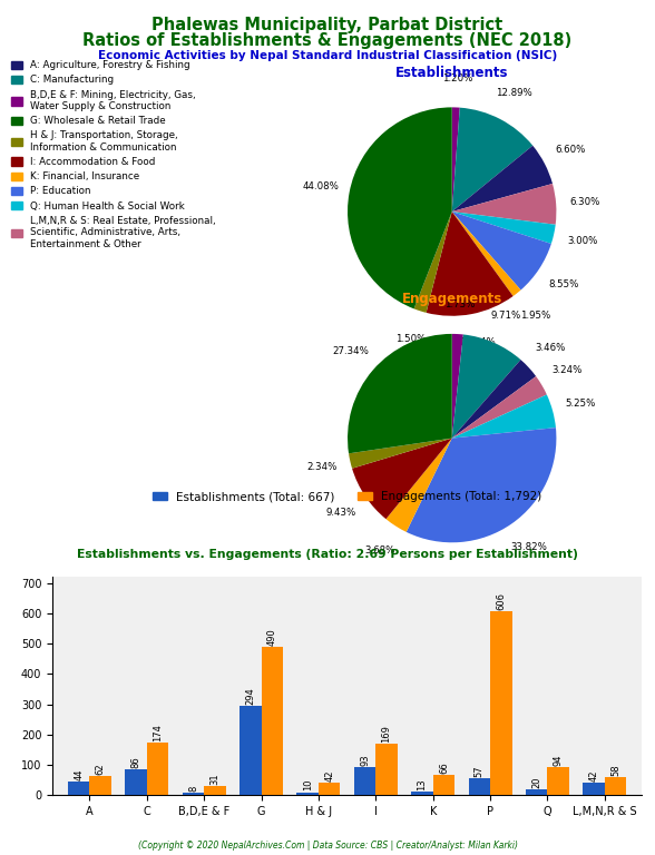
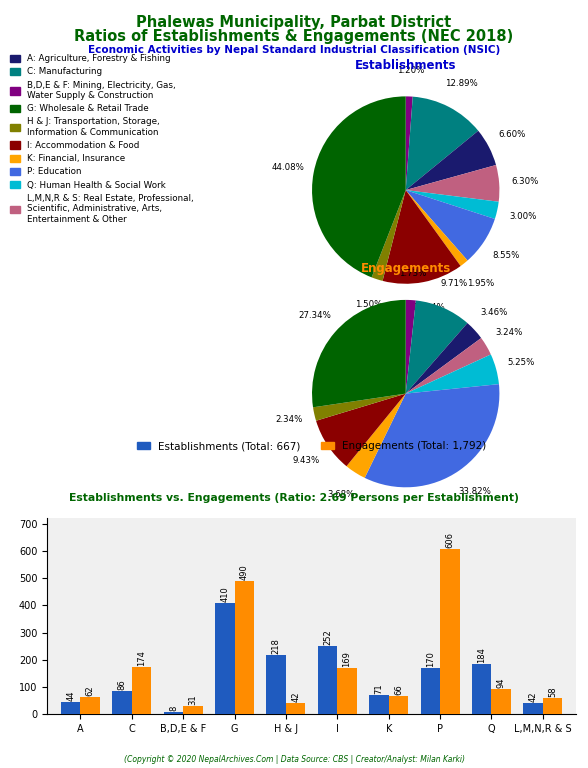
Establishments (Total: 667)/G: 294 -> 410
Establishments (Total: 667)/H & J: 10 -> 218
Establishments (Total: 667)/I: 93 -> 252
Establishments (Total: 667)/K: 13 -> 71
Establishments (Total: 667)/P: 57 -> 170
Establishments (Total: 667)/Q: 20 -> 184
